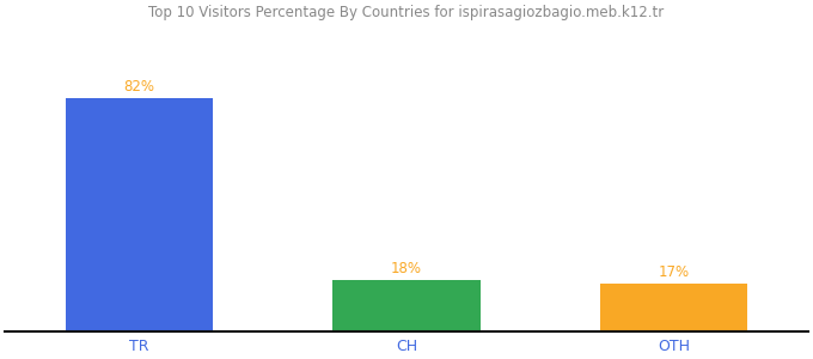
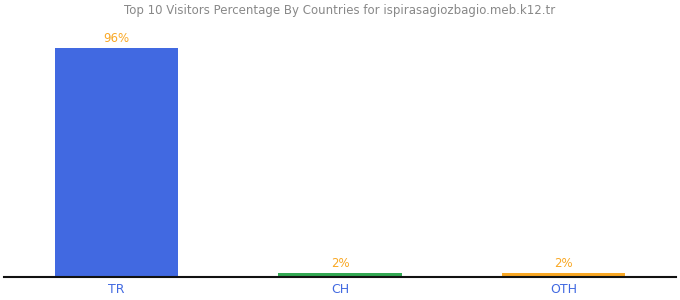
TR: 82% -> 96%
CH: 18% -> 2%
OTH: 17% -> 2%
